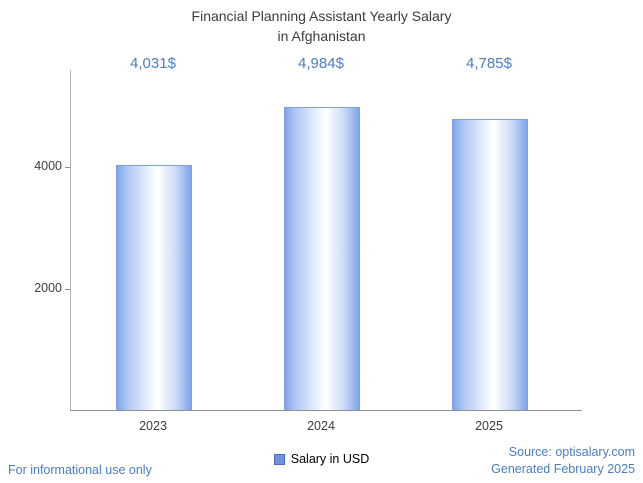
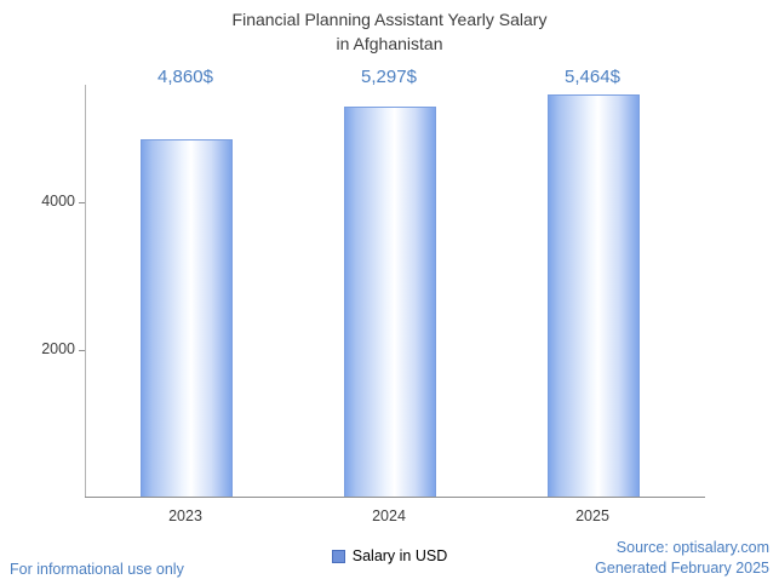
2023: 4,031 -> 4,860
2024: 4,984 -> 5,297
2025: 4,785 -> 5,464
